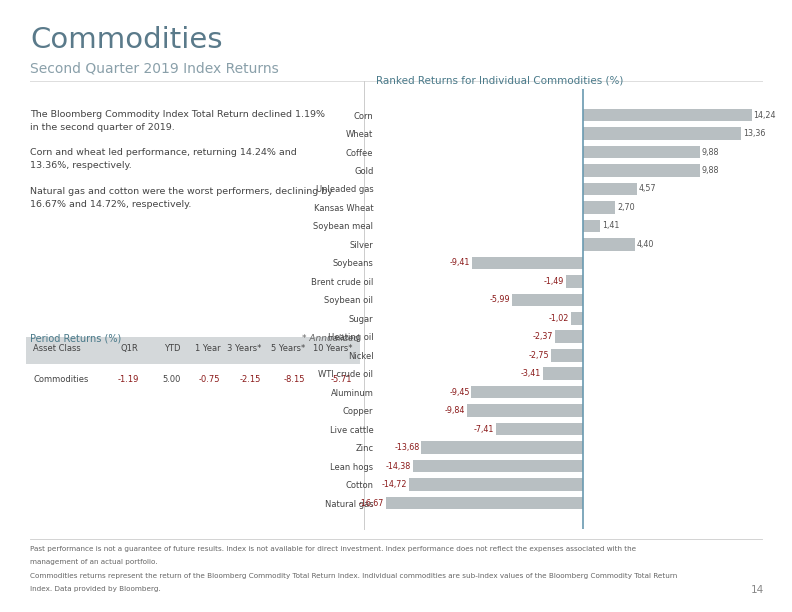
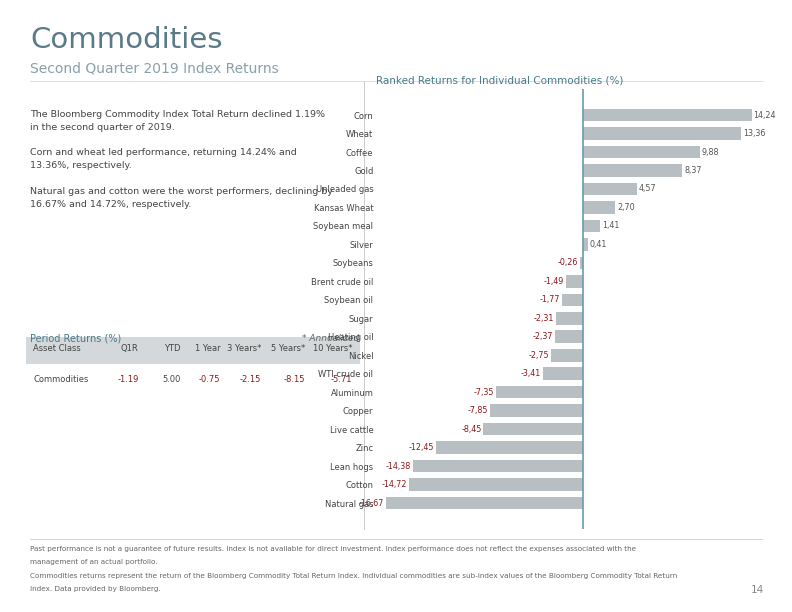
Gold: 9,88 -> 8,37
Silver: 4,40 -> 0,41
Soybeans: -9,41 -> -0,26
Soybean oil: -5,99 -> -1,77
Sugar: -1,02 -> -2,31
Aluminum: -9,45 -> -7,35
Copper: -9,84 -> -7,85
Live cattle: -7,41 -> -8,45
Zinc: -13,68 -> -12,45
